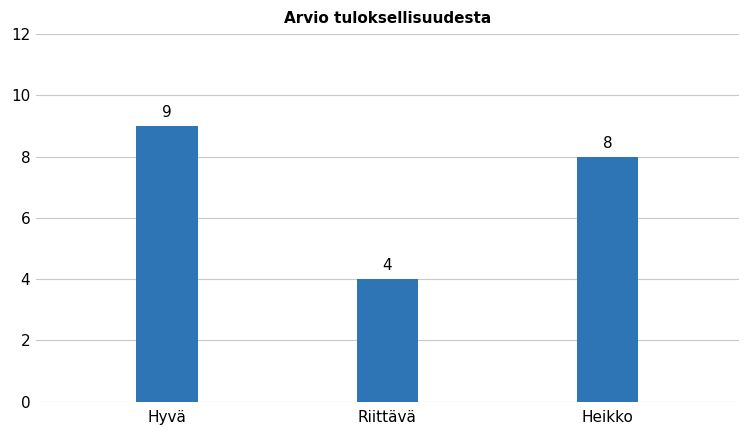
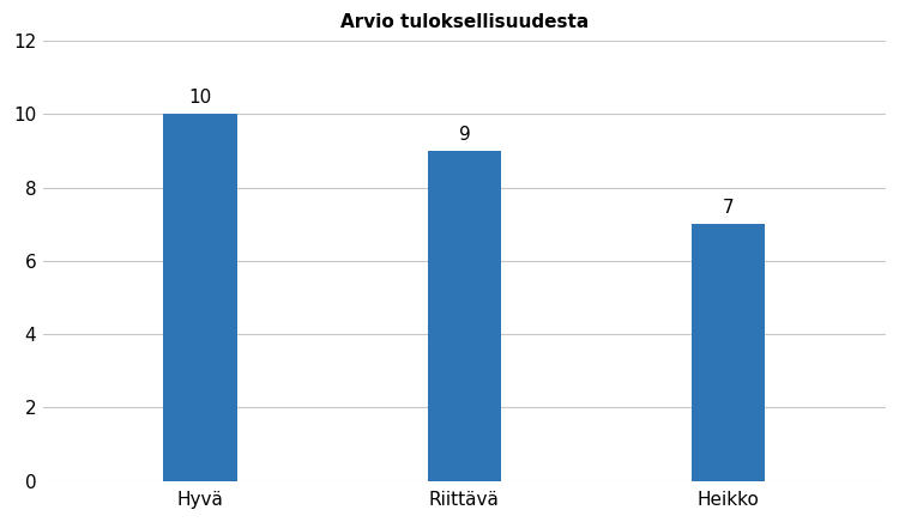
Hyvä: 9 -> 10
Riittävä: 4 -> 9
Heikko: 8 -> 7
